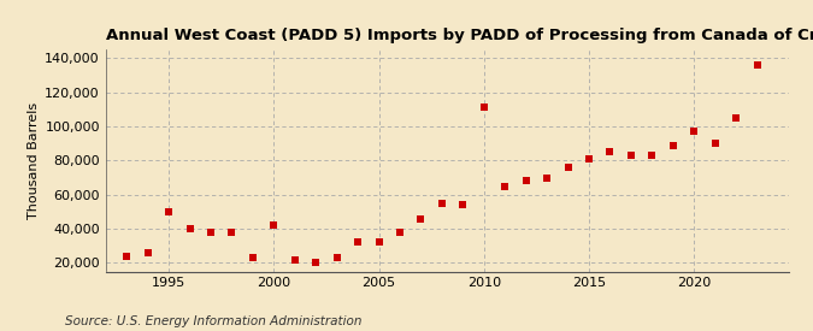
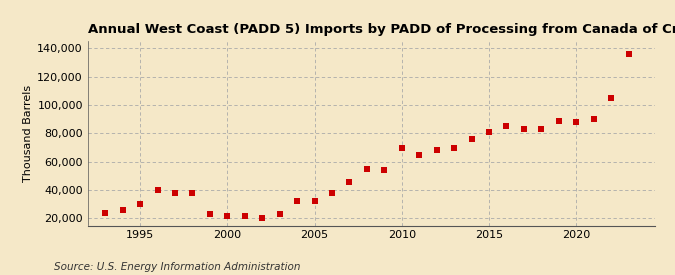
1995: 50,000 -> 30,000
2000: 42,000 -> 22,000
2010: 111,000 -> 70,000
2020: 97,000 -> 88,000
